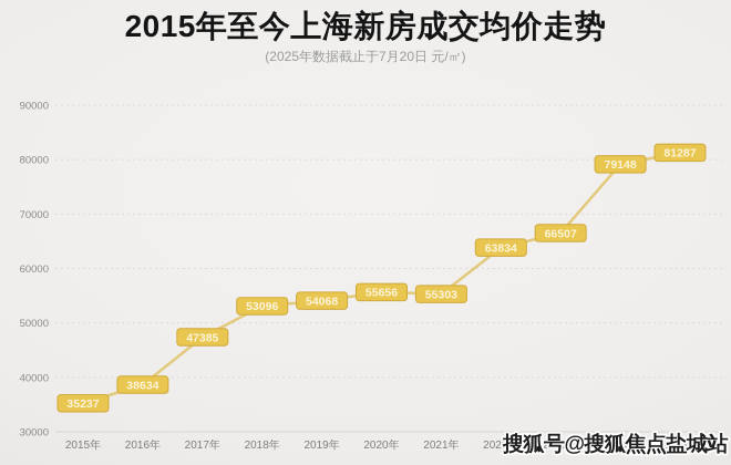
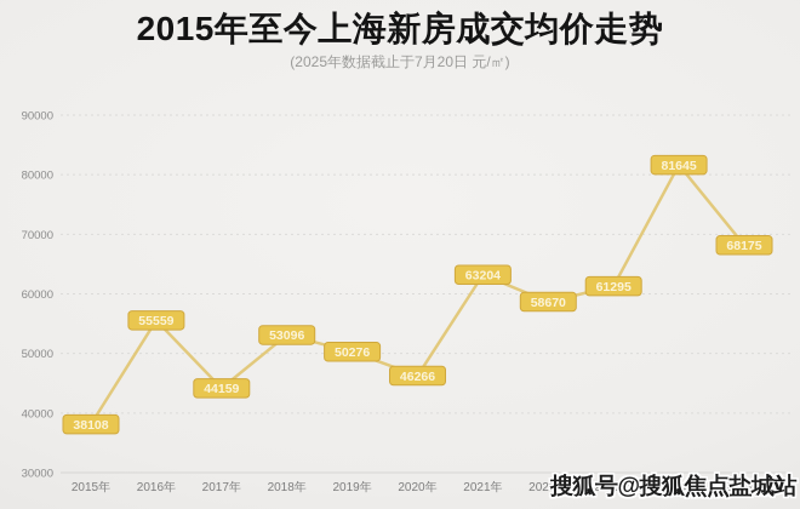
2015年: 35237 -> 38108
2016年: 38634 -> 55559
2017年: 47385 -> 44159
2019年: 54068 -> 50276
2020年: 55656 -> 46266
2021年: 55303 -> 63204
2022年: 63834 -> 58670
2023年: 66507 -> 61295
2024年: 79148 -> 81645
2025年: 81287 -> 68175
